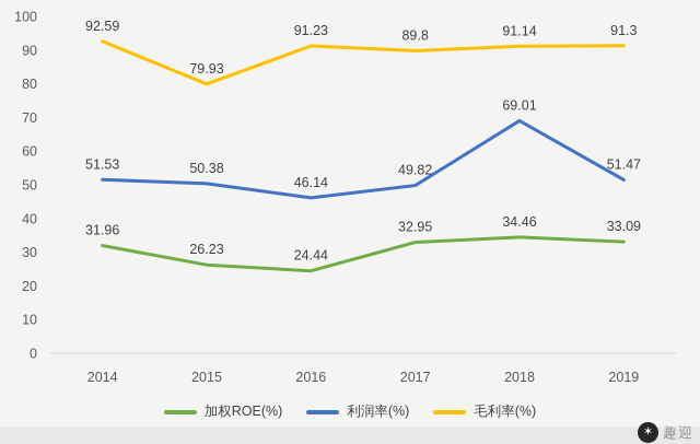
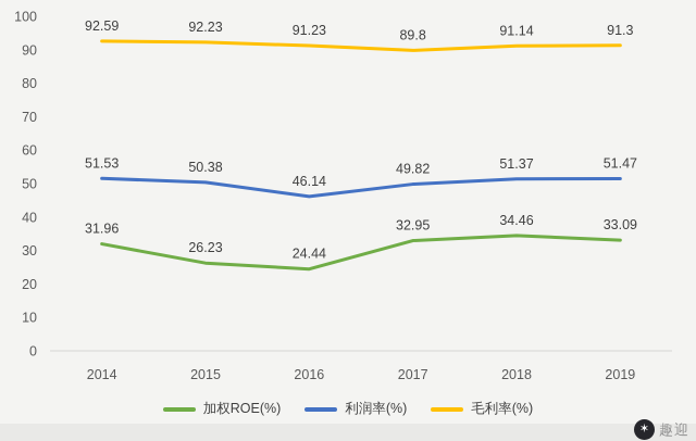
毛利率(%)/2015: 79.93 -> 92.23
利润率(%)/2018: 69.01 -> 51.37
